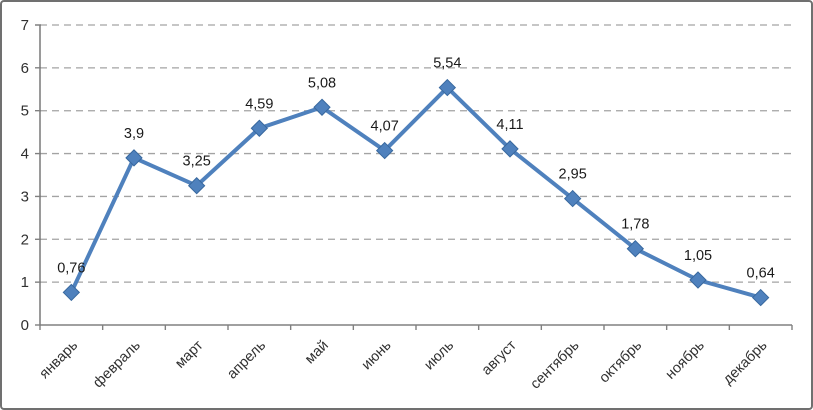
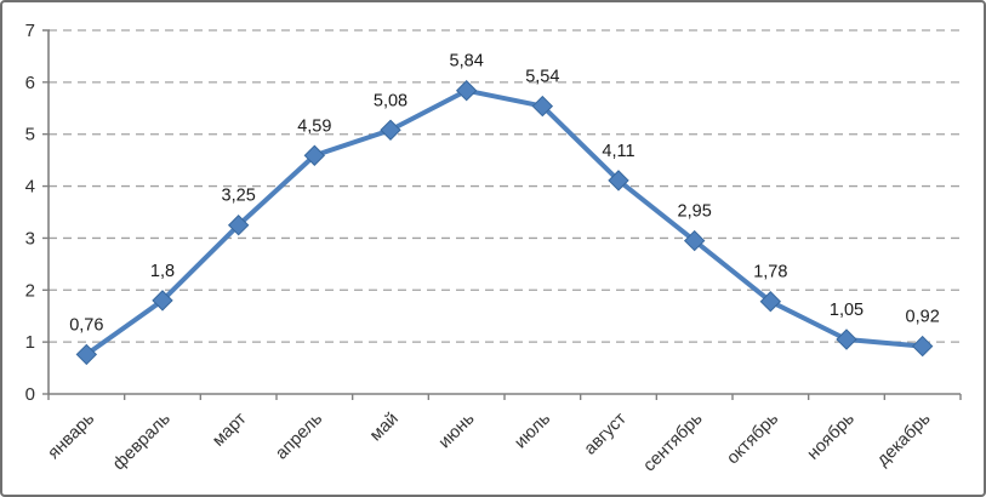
февраль: 3,9 -> 1,8
июнь: 4,07 -> 5,84
декабрь: 0,64 -> 0,92
